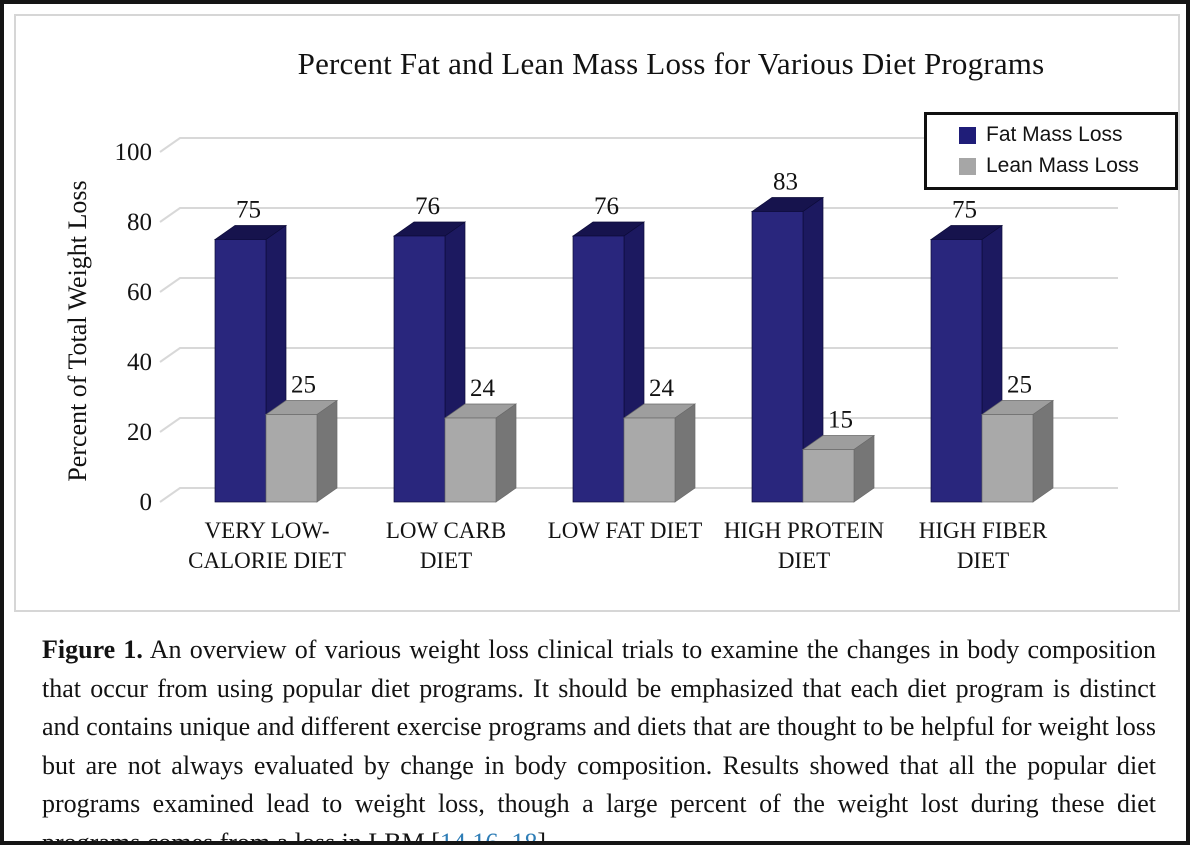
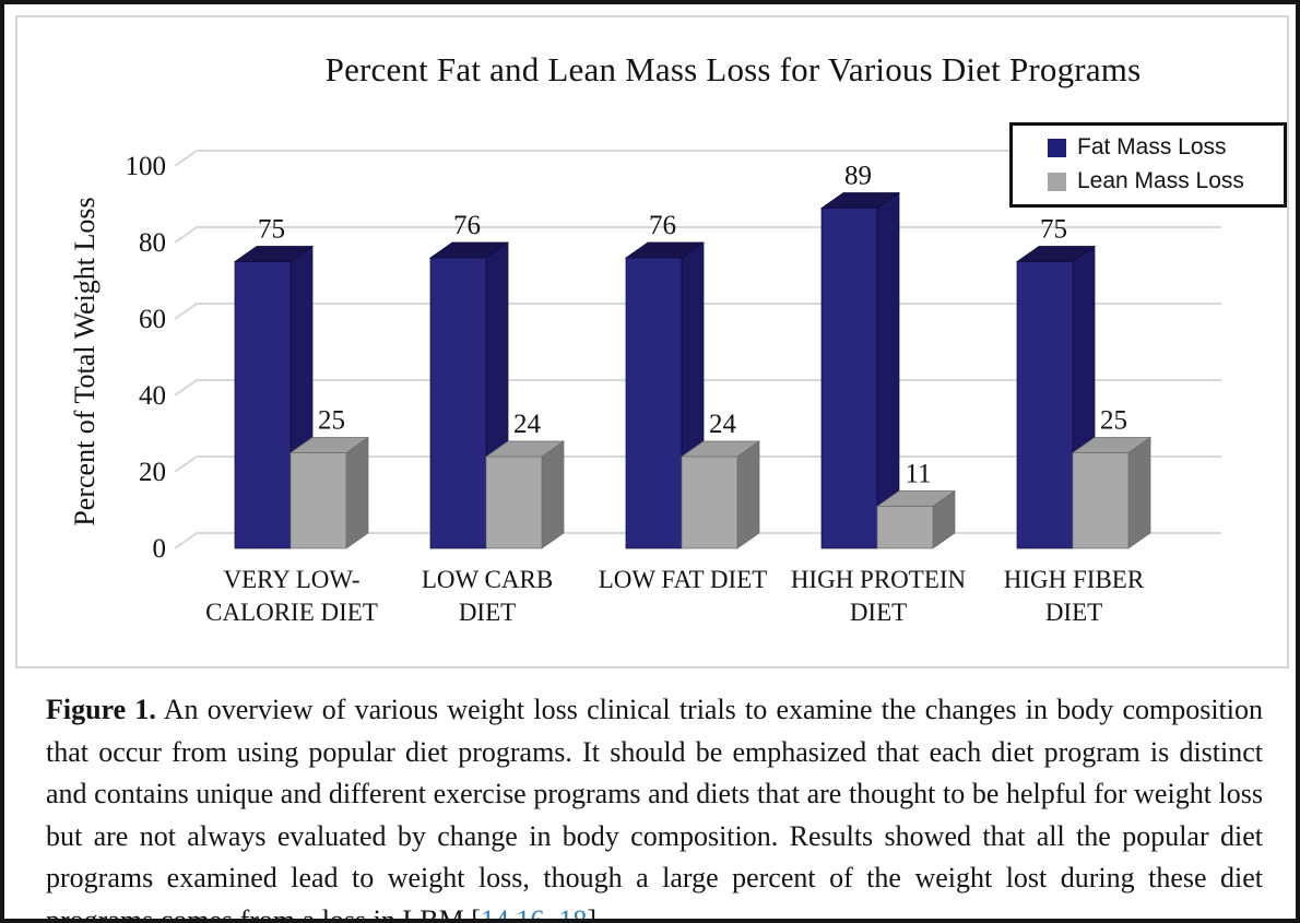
Fat Mass Loss/HIGH PROTEIN DIET: 83 -> 89
Lean Mass Loss/HIGH PROTEIN DIET: 15 -> 11
